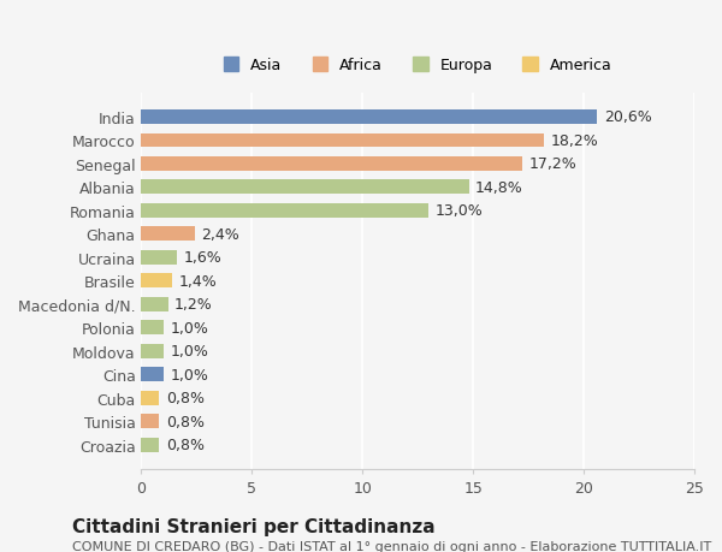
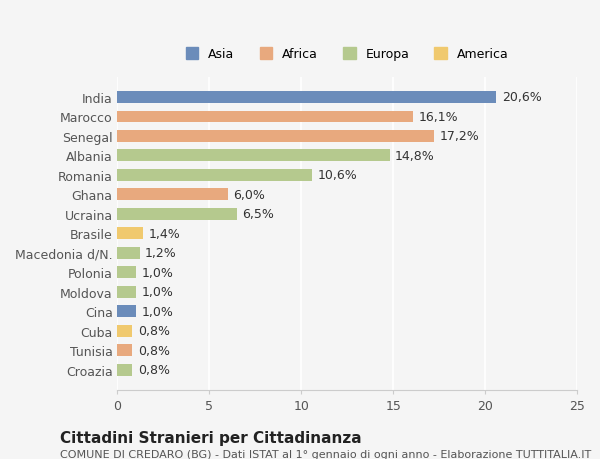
Marocco: 18,2% -> 16,1%
Romania: 13,0% -> 10,6%
Ghana: 2,4% -> 6,0%
Ucraina: 1,6% -> 6,5%
